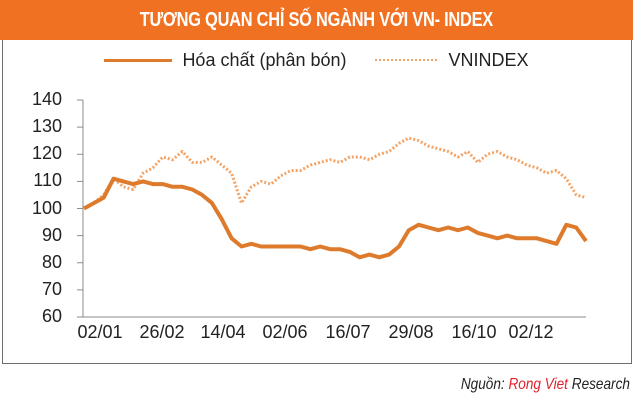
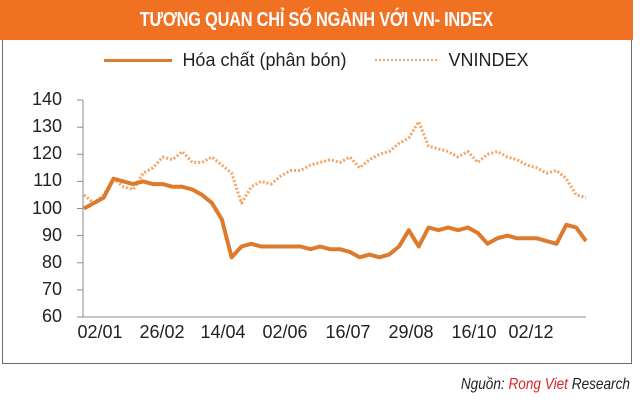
VNINDEX/02/01: 100 -> 105
Hóa chất (phân bón)/14/04: 89 -> 82
VNINDEX/16/07: 119 -> 115
Hóa chất (phân bón)/29/08: 94 -> 86
VNINDEX/29/08: 125 -> 132
Hóa chất (phân bón)/16/10: 90 -> 87
